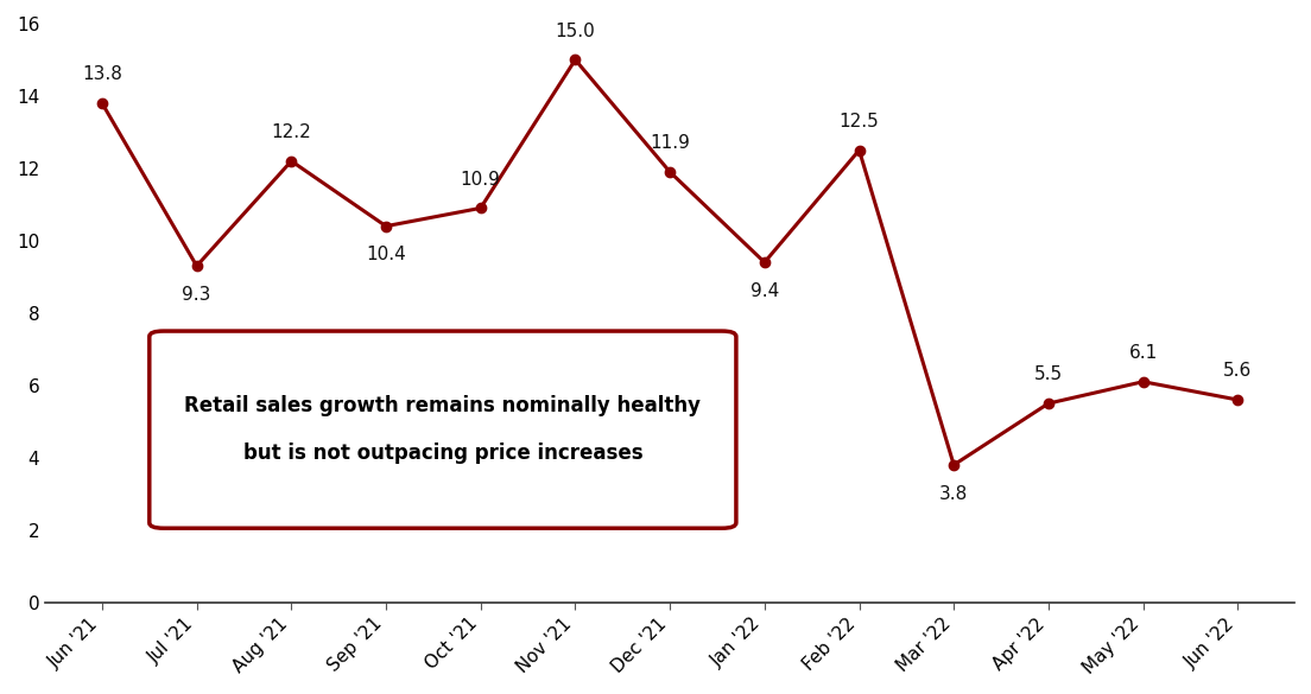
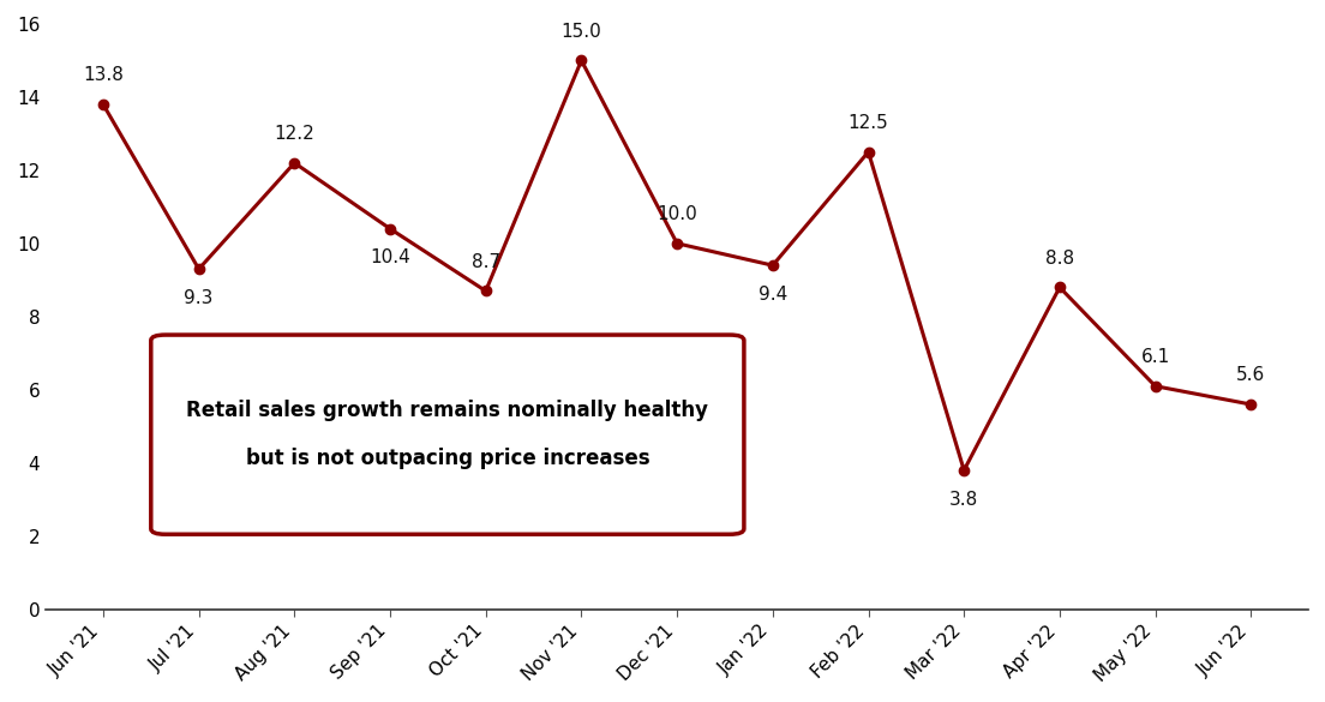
Oct '21: 10.9 -> 8.7
Dec '21: 11.9 -> 10.0
Apr '22: 5.5 -> 8.8
